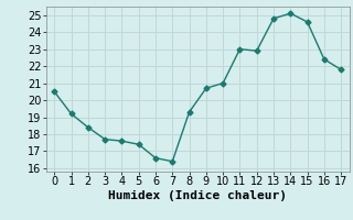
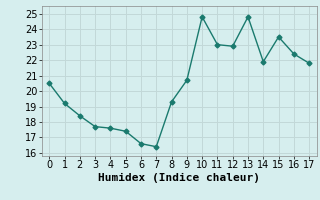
10: 21.0 -> 24.8
14: 25.1 -> 21.9
15: 24.6 -> 23.5
